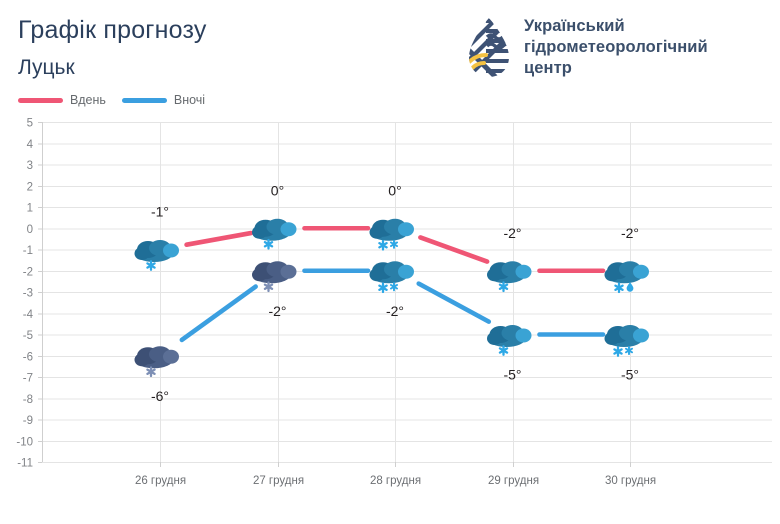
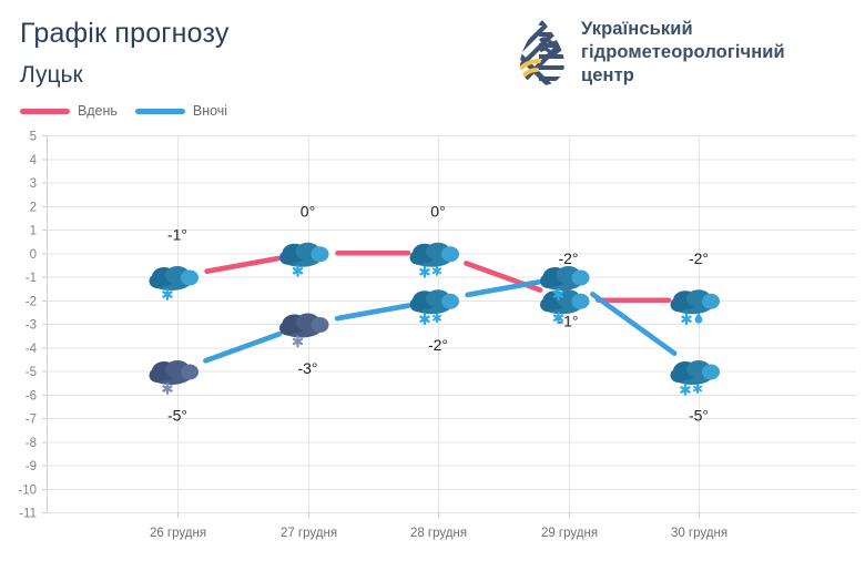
Вночі/26 грудня: -6° -> -5°
Вночі/27 грудня: -2° -> -3°
Вночі/29 грудня: -5° -> -1°
